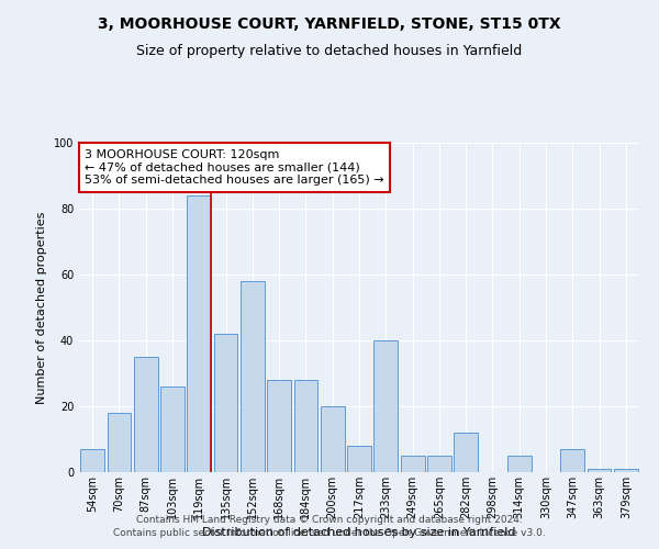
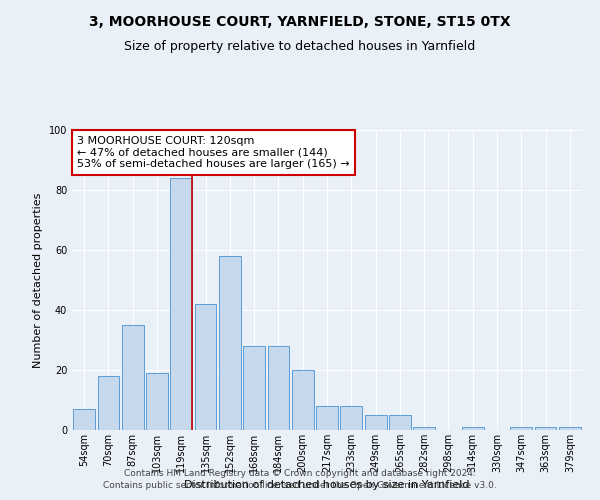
103sqm: 26 -> 19
233sqm: 40 -> 8
282sqm: 12 -> 1
314sqm: 5 -> 1
347sqm: 7 -> 1
